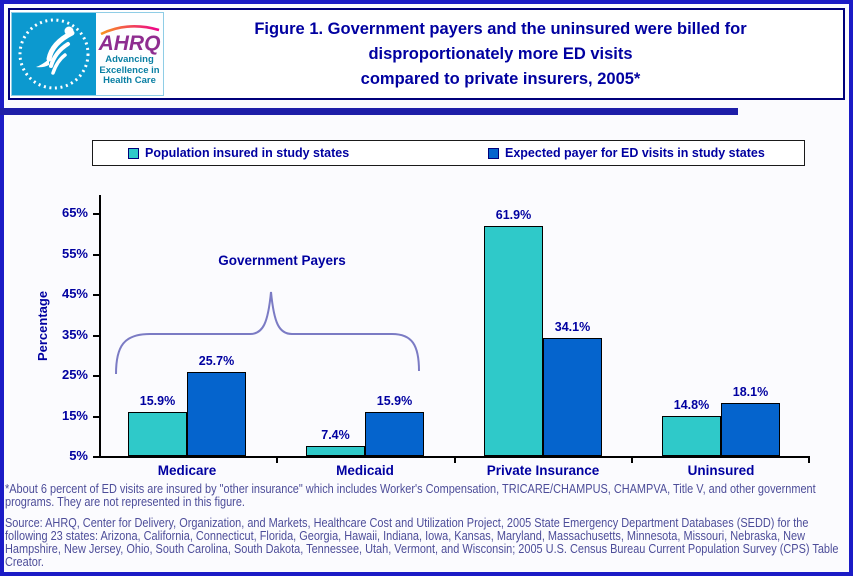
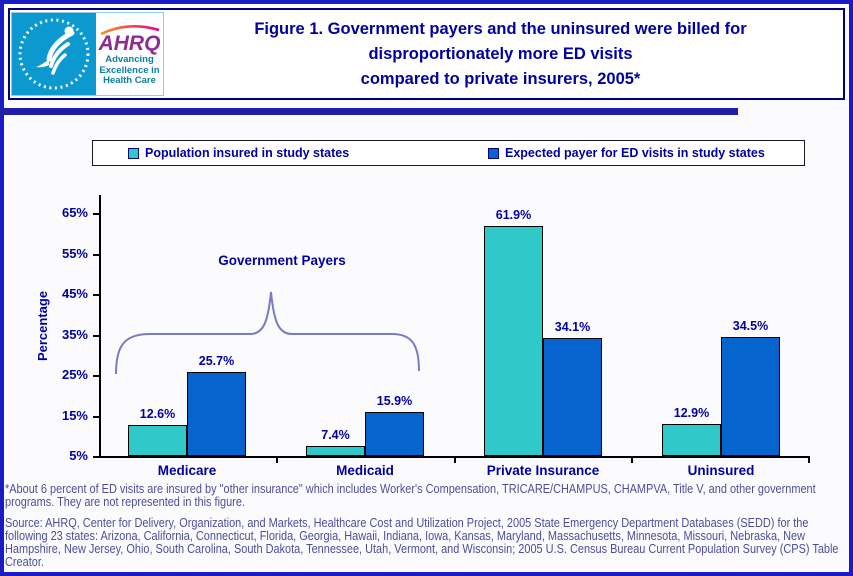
Population insured in study states/Medicare: 15.9% -> 12.6%
Population insured in study states/Uninsured: 14.8% -> 12.9%
Expected payer for ED visits in study states/Uninsured: 18.1% -> 34.5%
